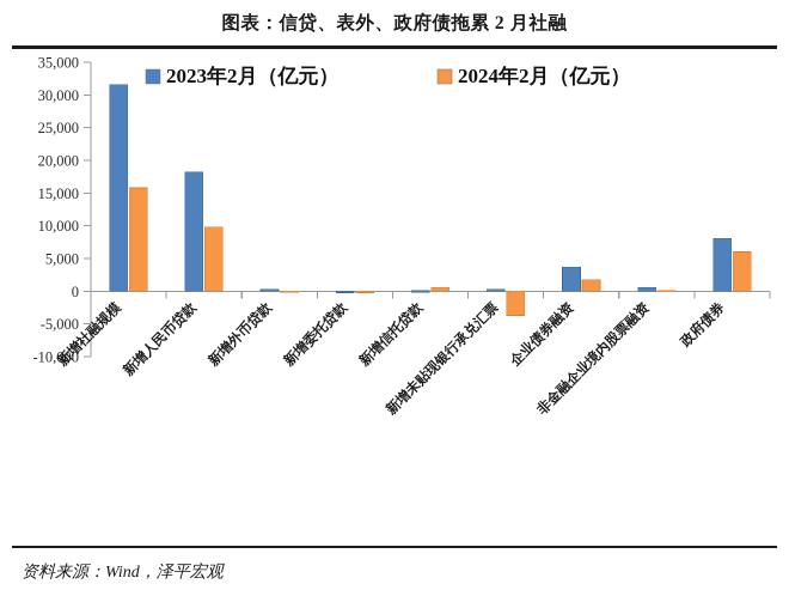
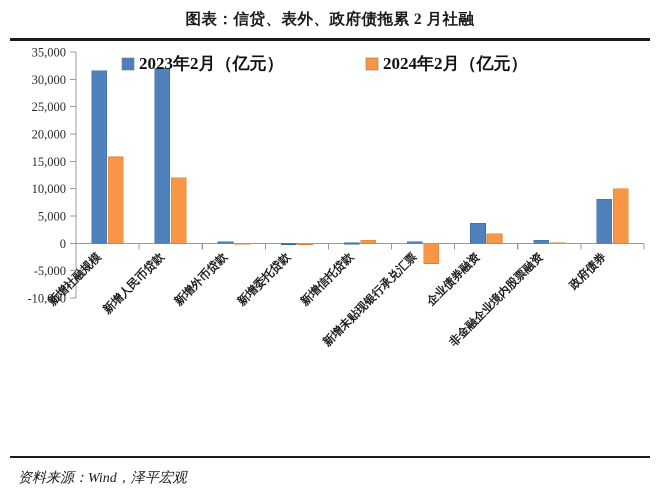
2023年2月（亿元）/新增人民币贷款: 18000 -> 32000
2024年2月（亿元）/新增人民币贷款: 10000 -> 12000
2024年2月（亿元）/政府债券: 6000 -> 10000
